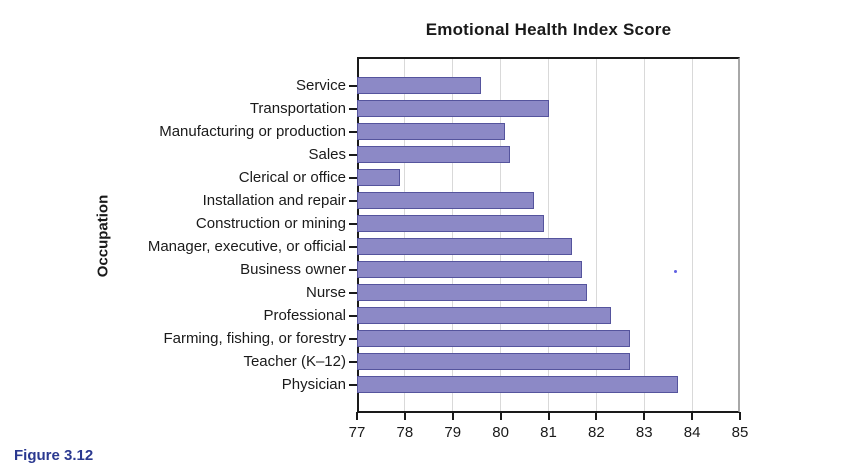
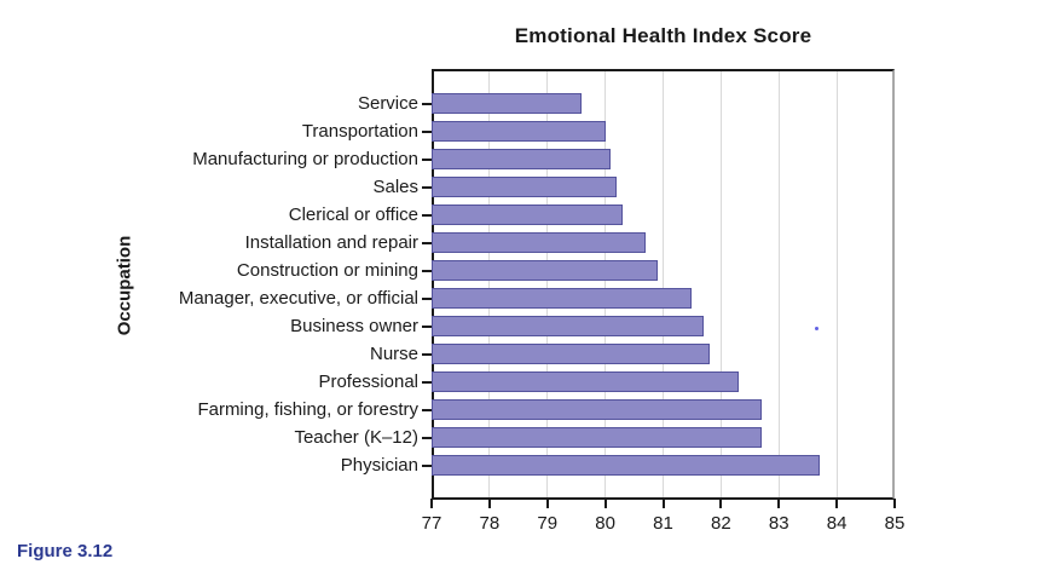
Transportation: 81.0 -> 80.0
Clerical or office: 77.9 -> 80.3
